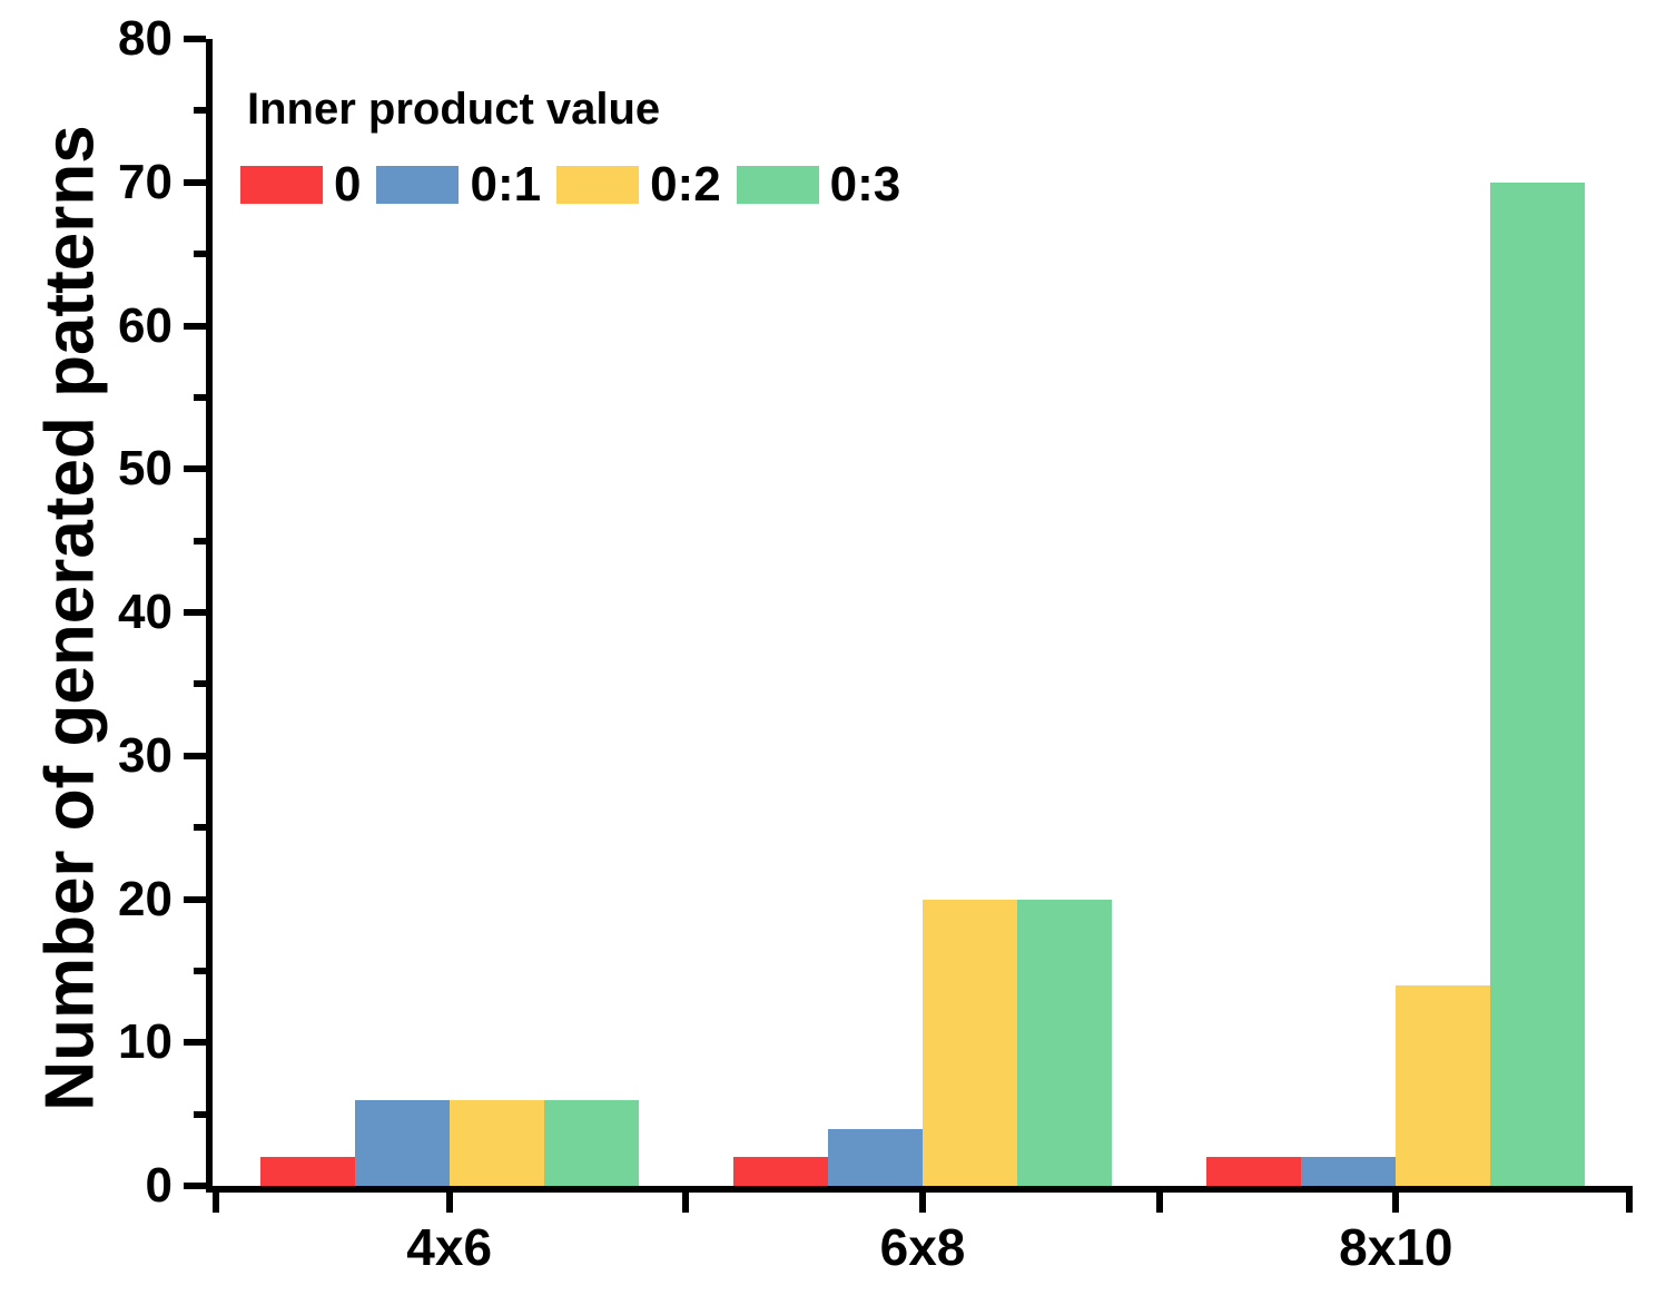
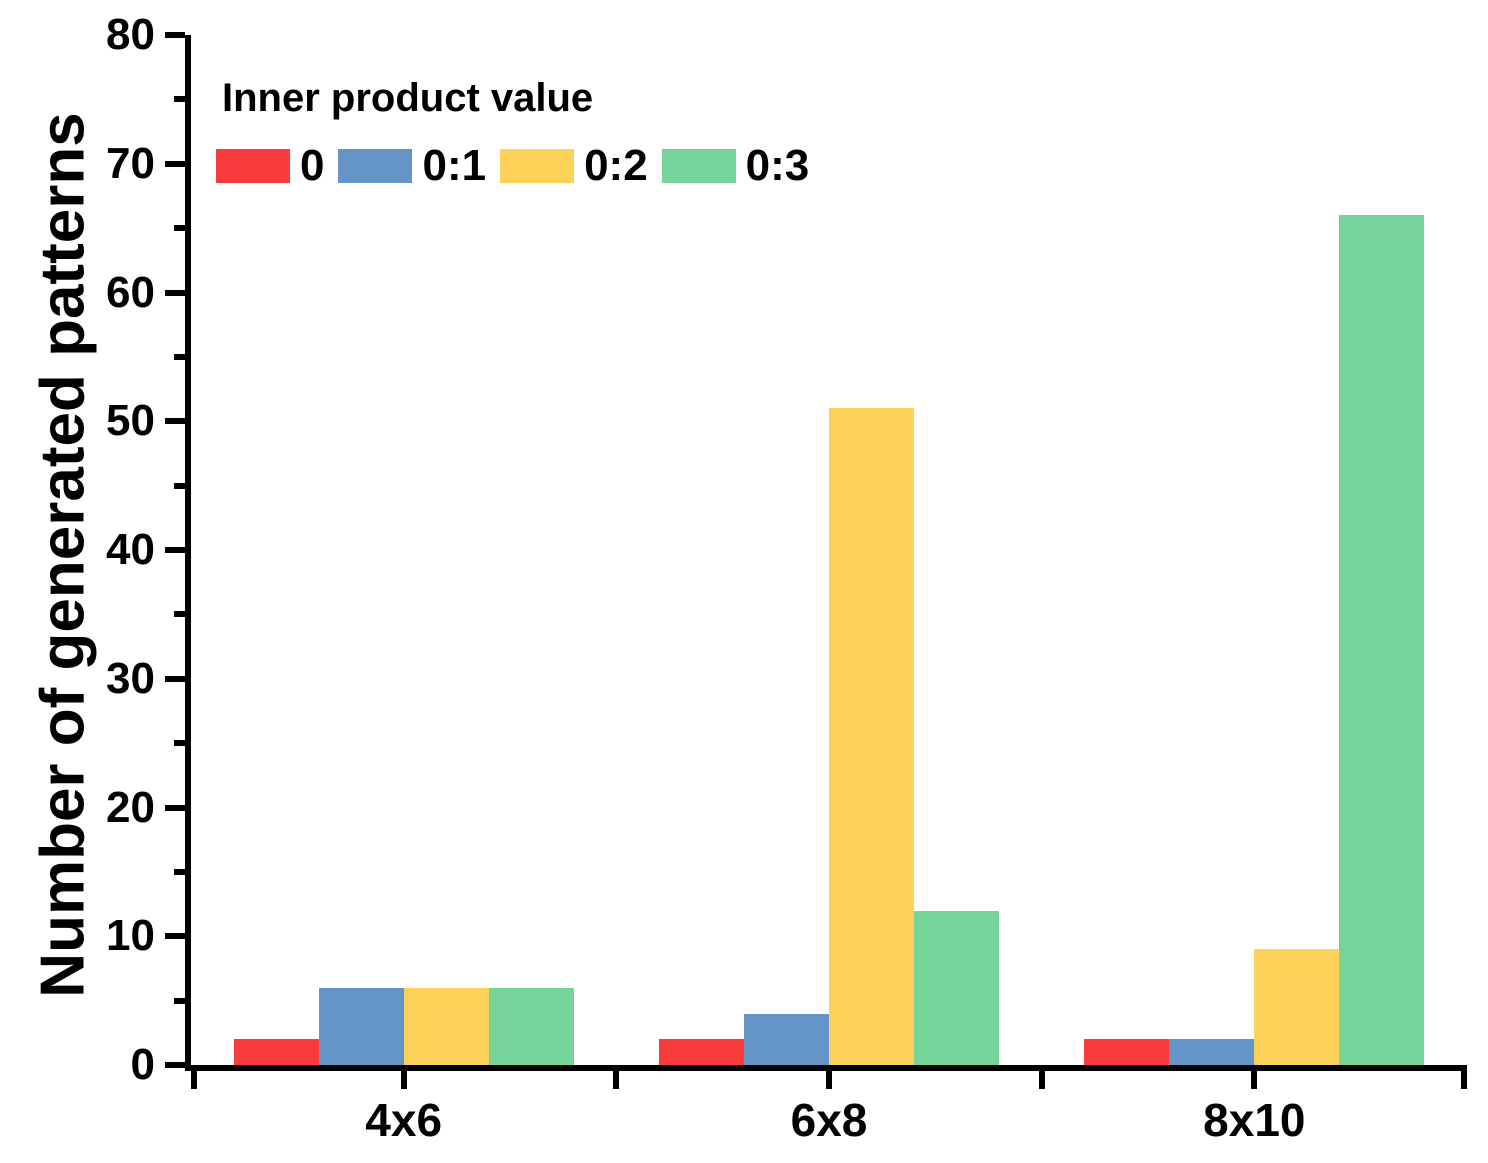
0:2/6x8: 20 -> 51
0:3/6x8: 20 -> 12
0:2/8x10: 14 -> 9
0:3/8x10: 70 -> 66
